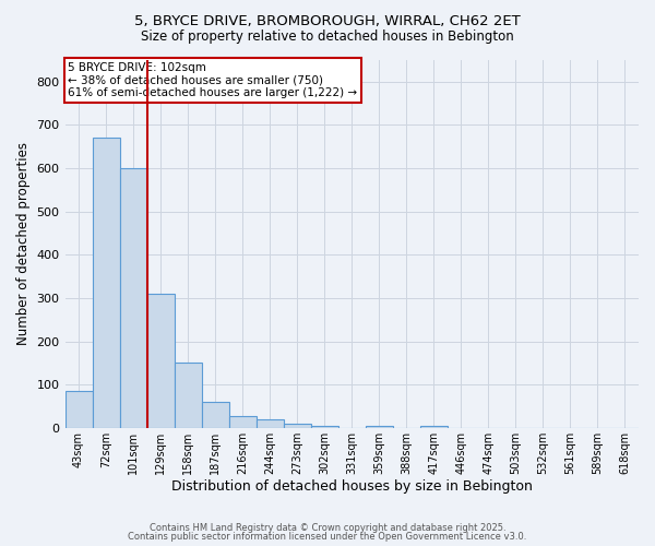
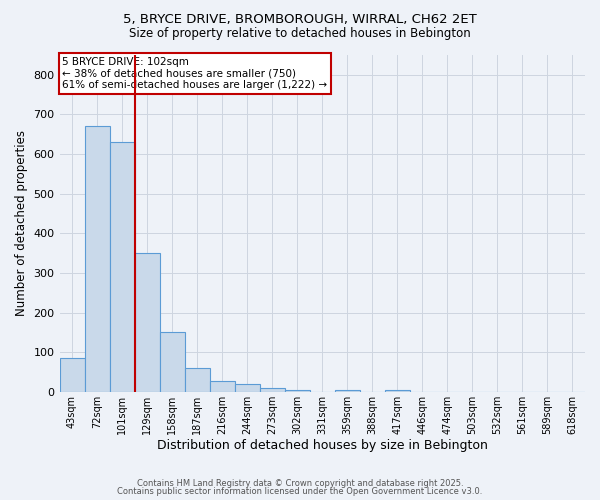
101sqm: 600 -> 630
129sqm: 310 -> 350
